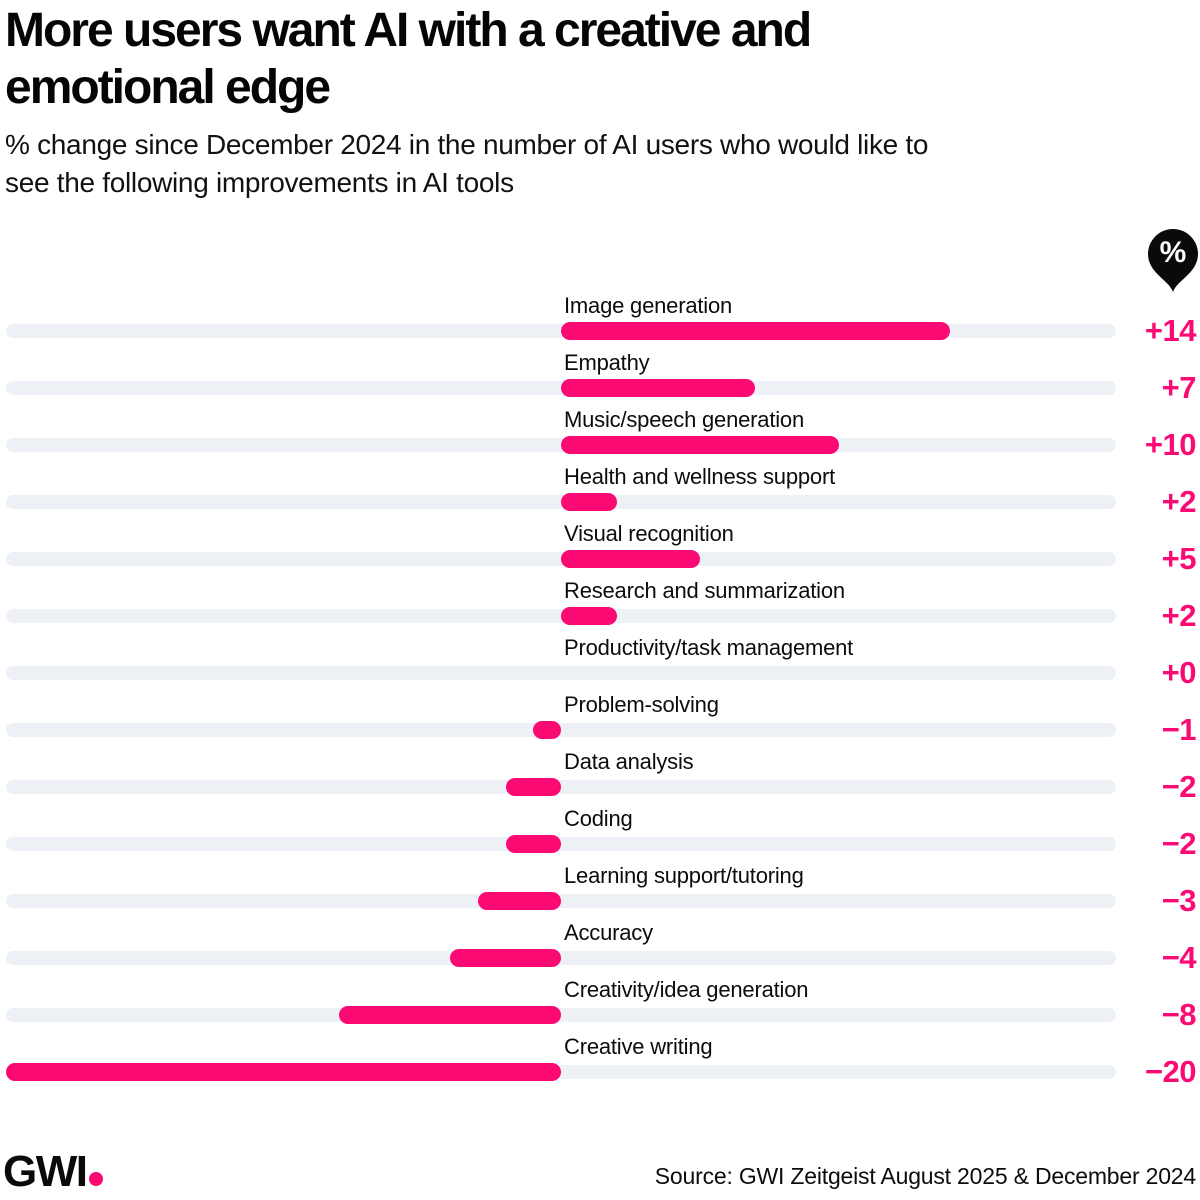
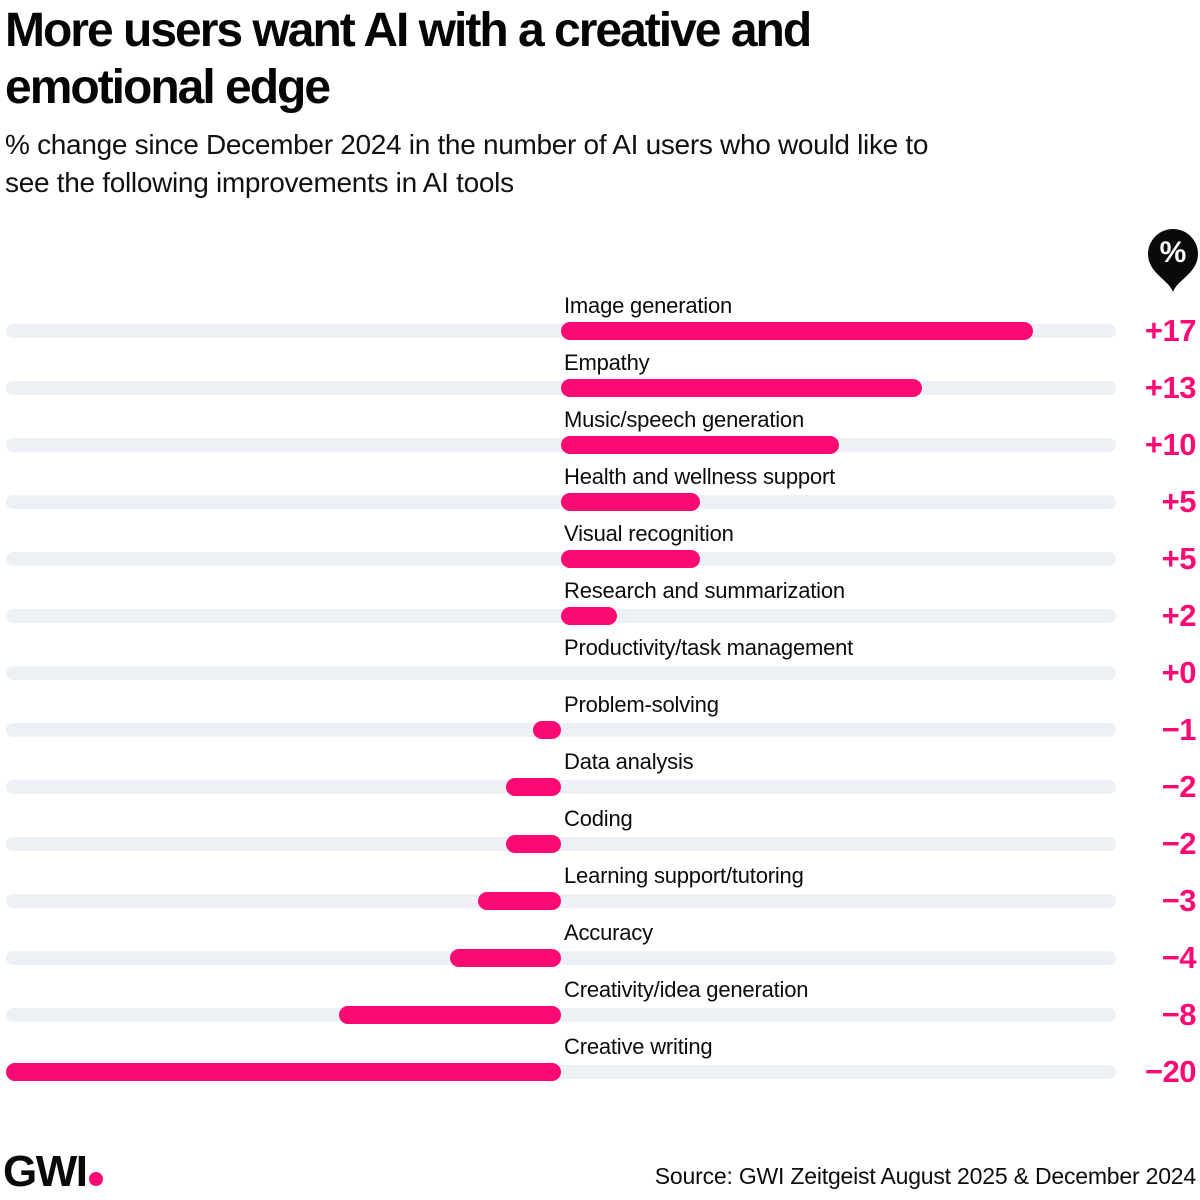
Image generation: +14 -> +17
Empathy: +7 -> +13
Health and wellness support: +2 -> +5
